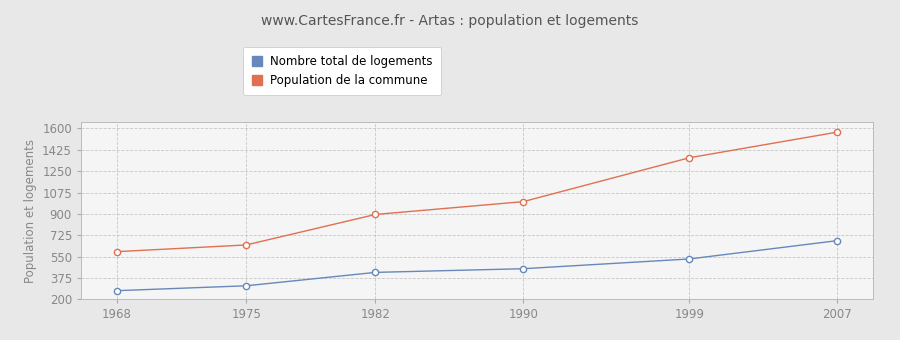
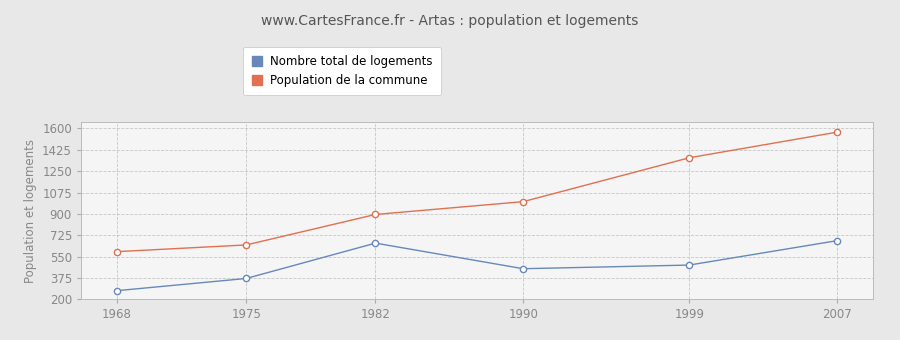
Nombre total de logements/1975: 310 -> 370
Nombre total de logements/1982: 420 -> 660
Nombre total de logements/1999: 530 -> 480
